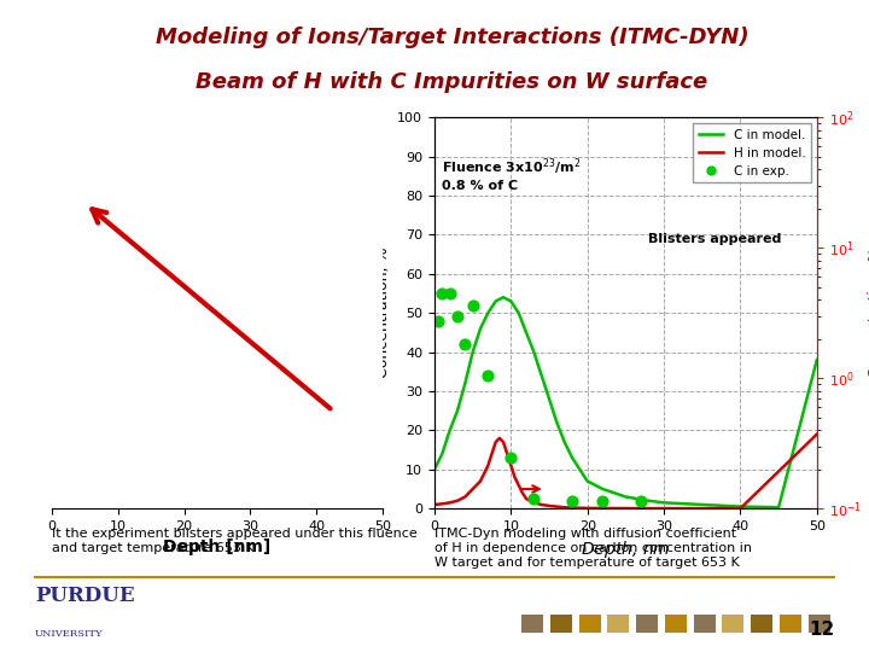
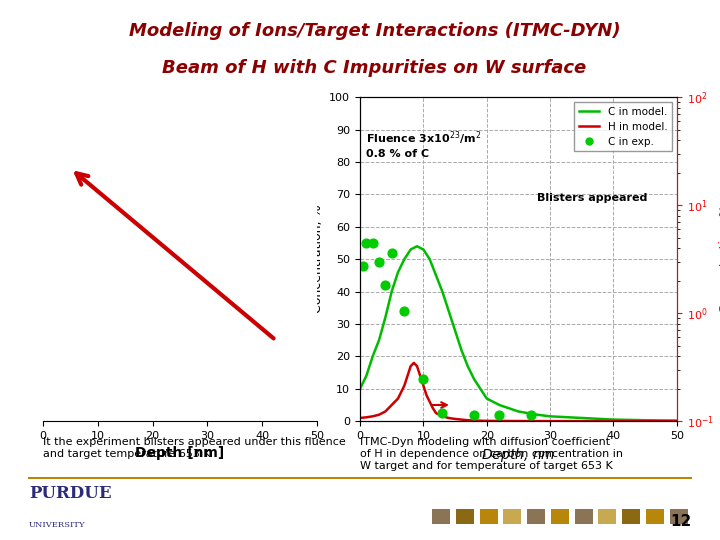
C in model./50: 38.0 -> 0.2
H in model./50: 19.0 -> 0.0
